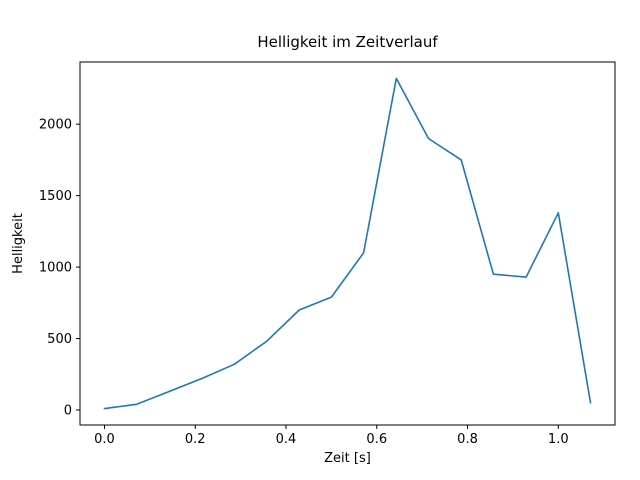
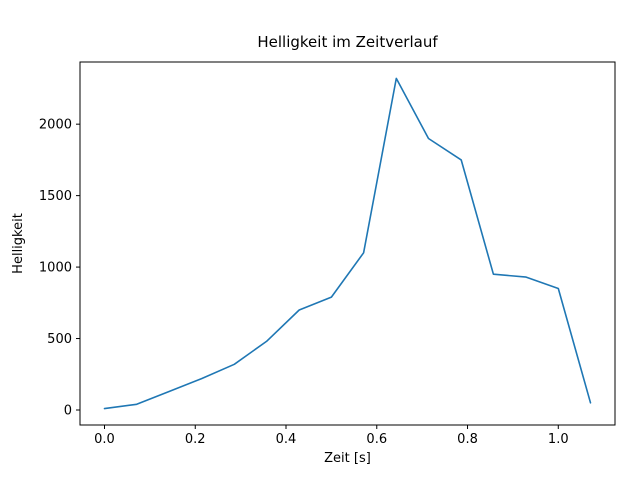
1.0: 1380 -> 850
